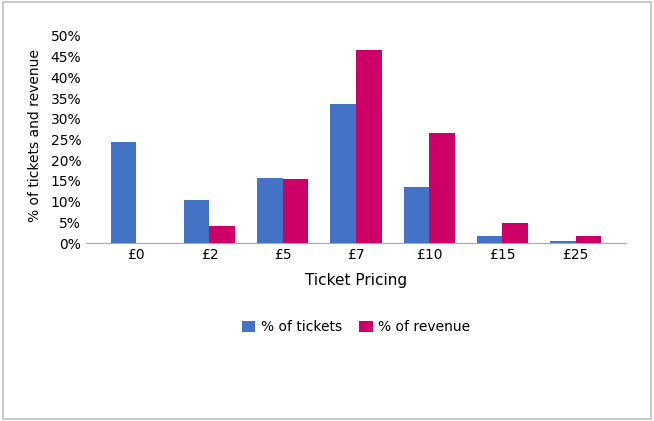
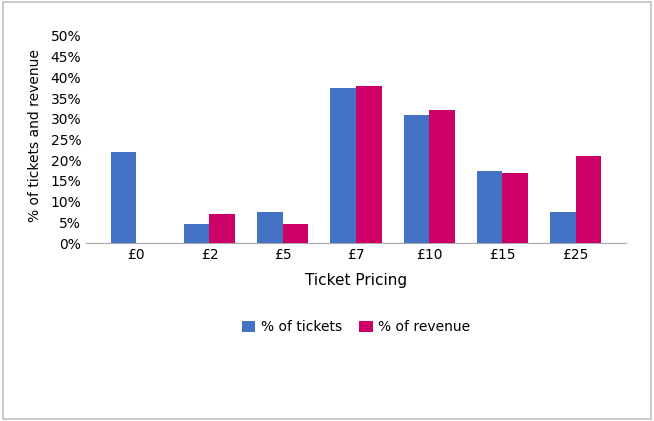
% of tickets/£0: 24.5% -> 22.0%
% of tickets/£2: 10.5% -> 4.5%
% of revenue/£2: 4.2% -> 7.0%
% of tickets/£5: 15.7% -> 7.5%
% of revenue/£5: 15.5% -> 4.5%
% of tickets/£7: 33.5% -> 37.5%
% of revenue/£7: 46.7% -> 38.0%
% of tickets/£10: 13.5% -> 31.0%
% of revenue/£10: 26.5% -> 32.0%
% of tickets/£15: 1.7% -> 17.5%
% of revenue/£15: 4.9% -> 17.0%
% of tickets/£25: 0.5% -> 7.5%
% of revenue/£25: 1.8% -> 21.0%
